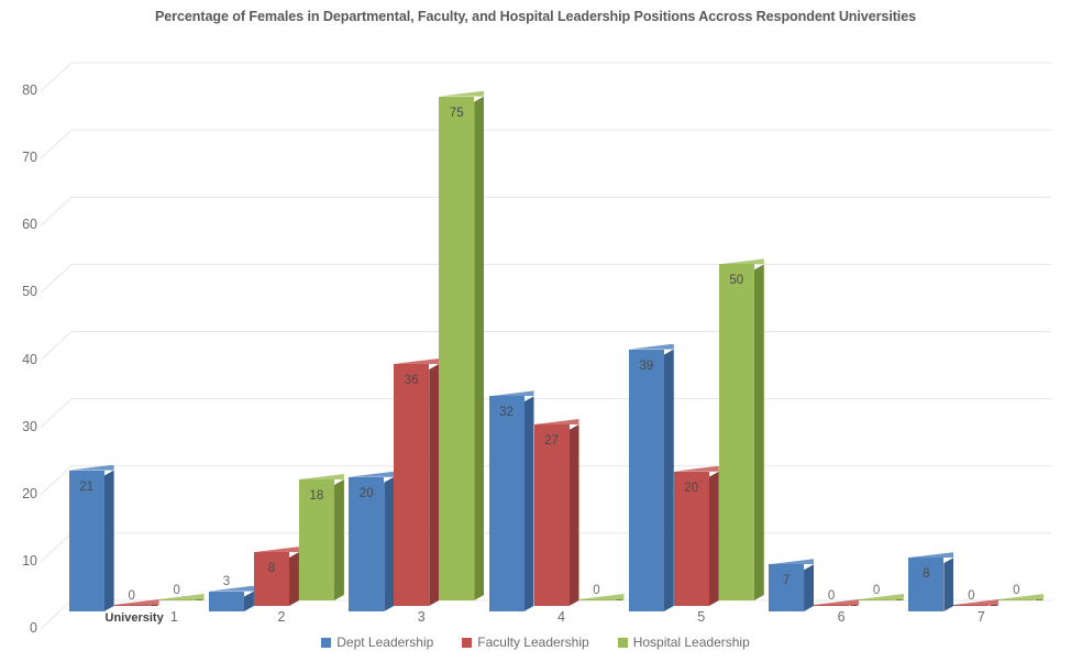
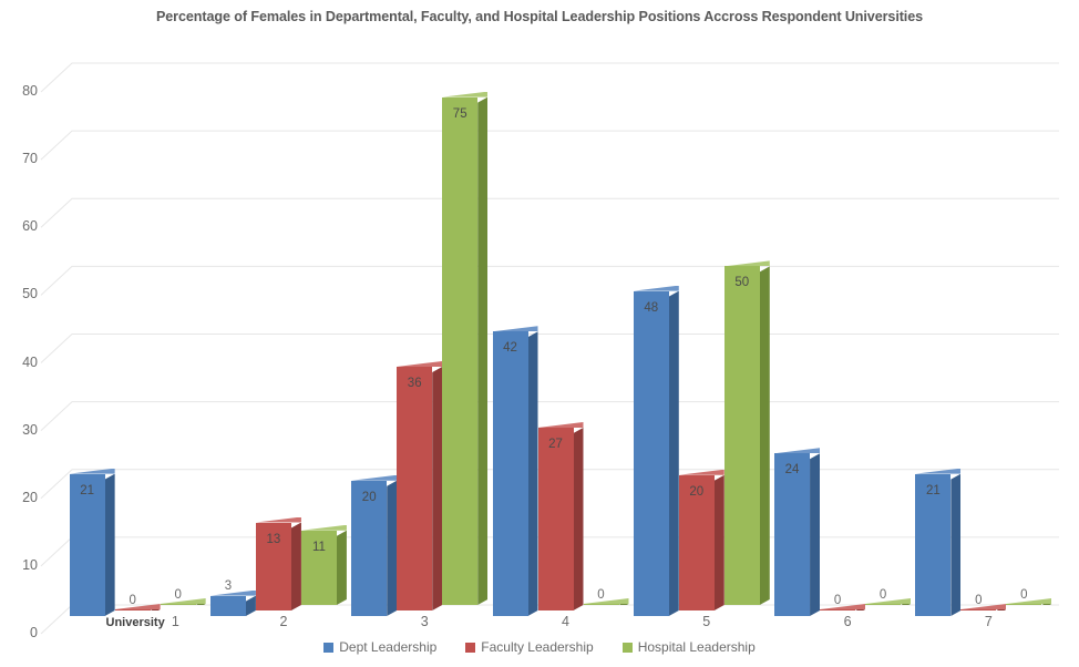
Faculty Leadership/2: 8 -> 13
Hospital Leadership/2: 18 -> 11
Dept Leadership/4: 32 -> 42
Dept Leadership/5: 39 -> 48
Dept Leadership/6: 7 -> 24
Dept Leadership/7: 8 -> 21
